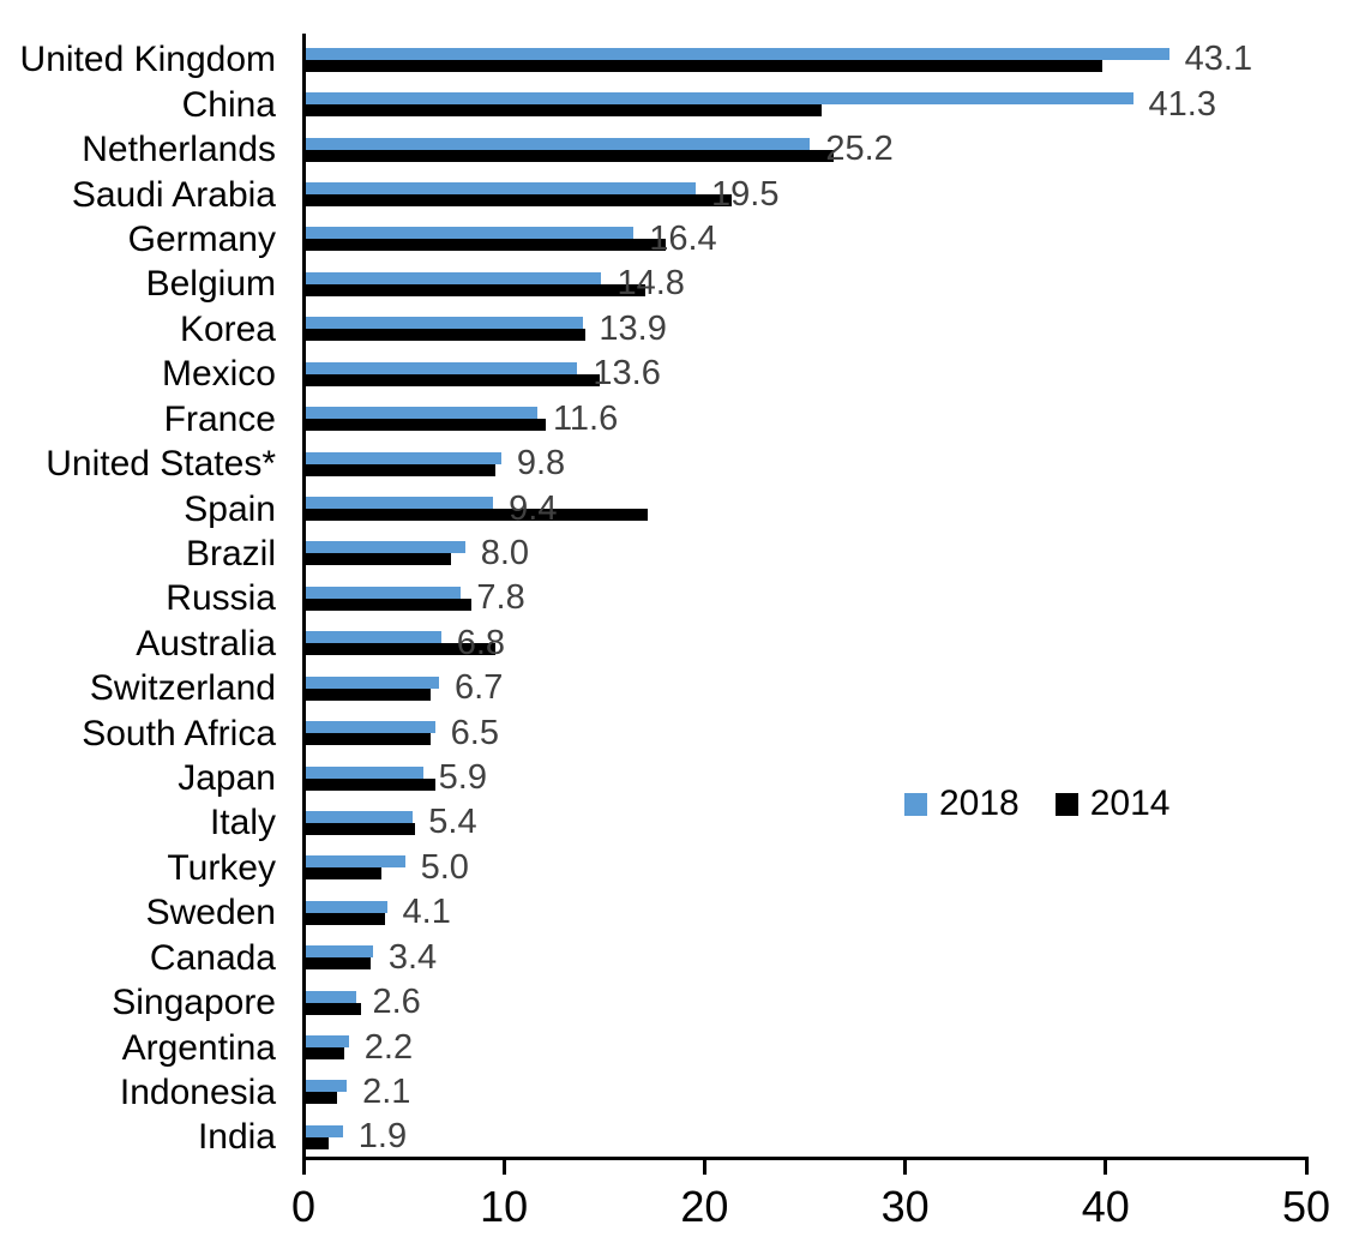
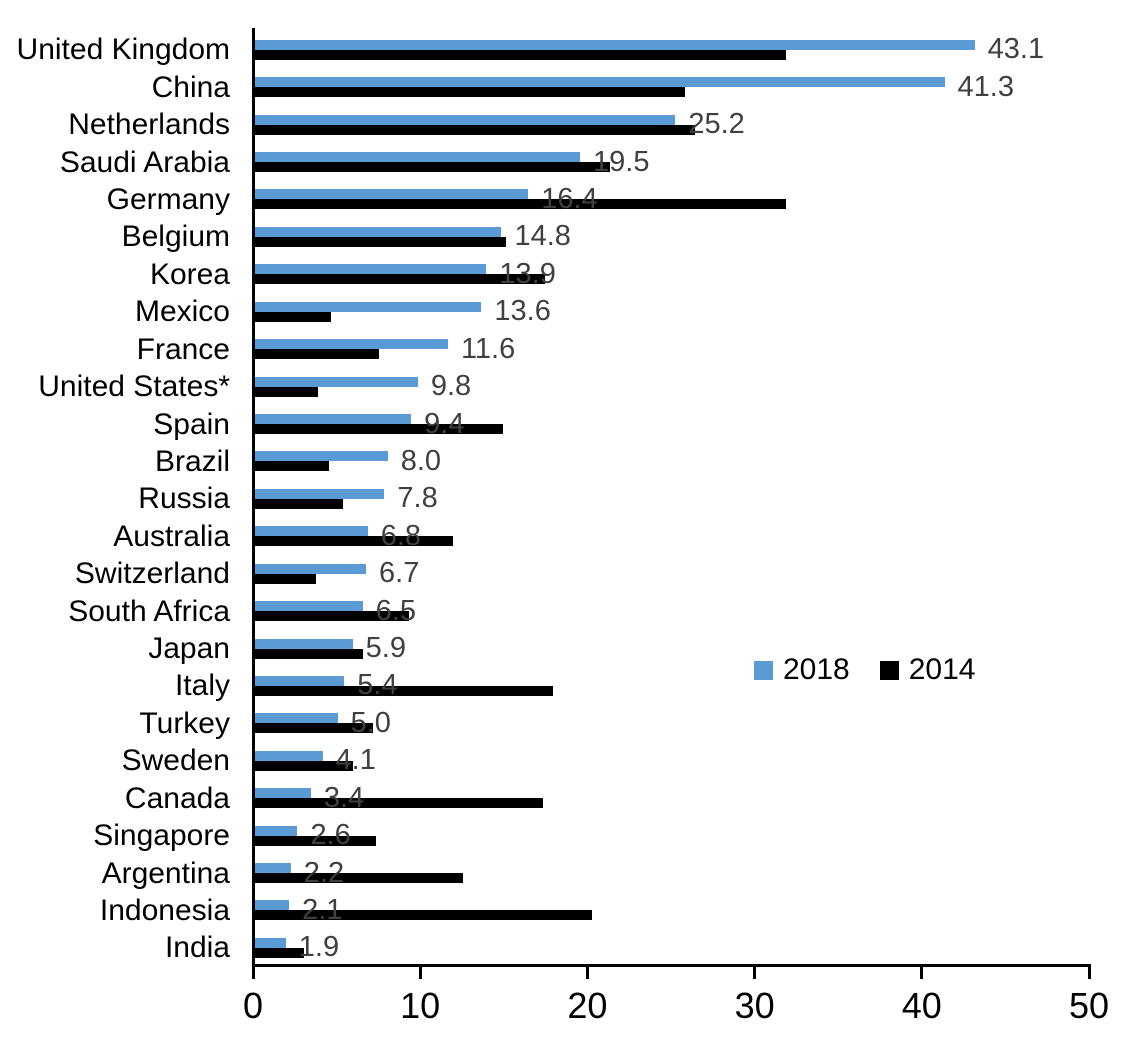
2014/United Kingdom: 39.8 -> 31.8
2014/Germany: 18.0 -> 31.8
2014/Belgium: 17.0 -> 15.1
2014/Korea: 14.0 -> 17.4
2014/Mexico: 14.7 -> 4.6
2014/France: 12.0 -> 7.5
2014/United States*: 9.5 -> 3.8
2014/Spain: 17.1 -> 14.9
2014/Brazil: 7.3 -> 4.5
2014/Russia: 8.3 -> 5.3
2014/Australia: 9.5 -> 11.9
2014/Switzerland: 6.3 -> 3.7
2014/South Africa: 6.3 -> 9.3
2014/Italy: 5.5 -> 17.9
2014/Turkey: 3.8 -> 7.1
2014/Sweden: 4.0 -> 5.9
2014/Canada: 3.3 -> 17.3
2014/Singapore: 2.8 -> 7.3
2014/Argentina: 2.0 -> 12.5
2014/Indonesia: 1.6 -> 20.2
2014/India: 1.2 -> 3.0
